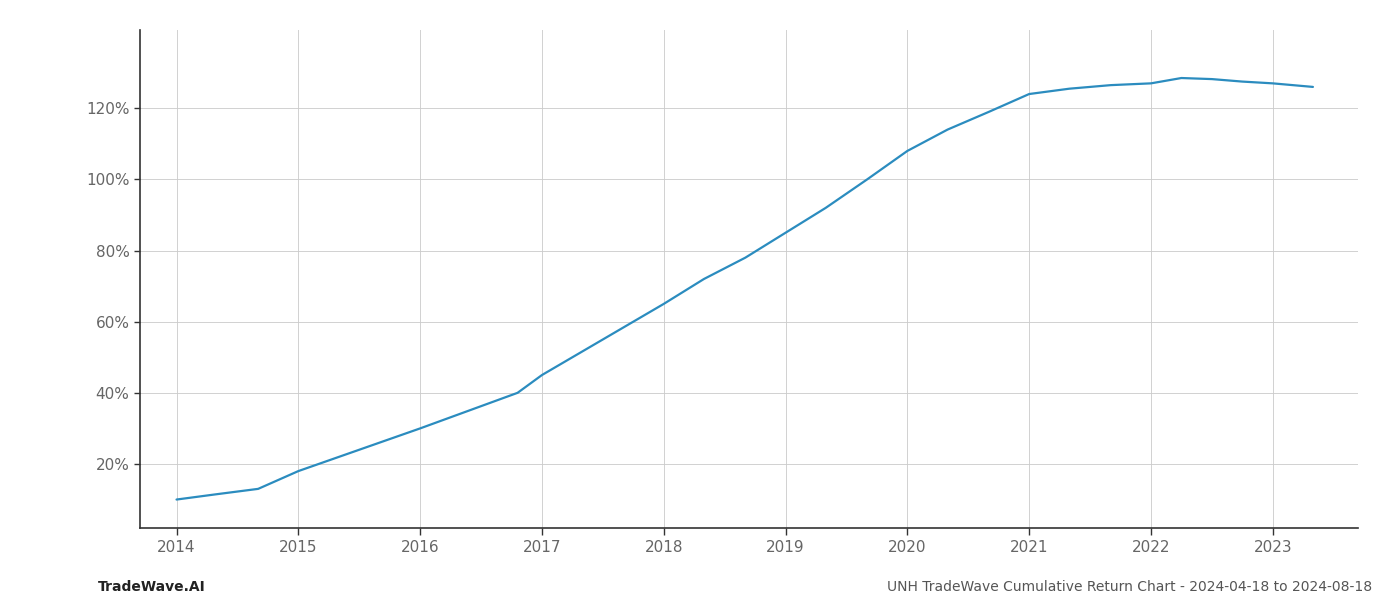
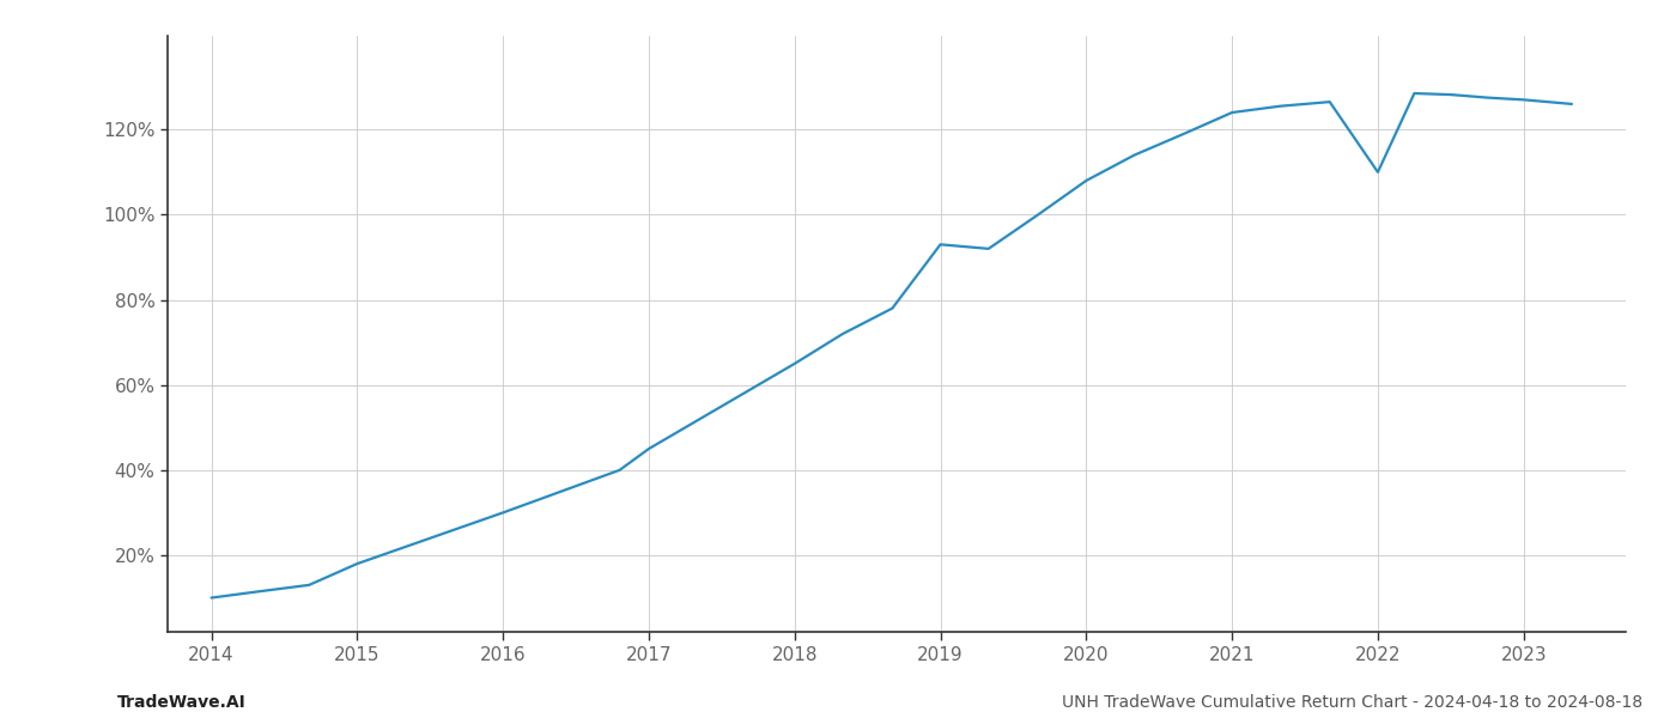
2019: 85.0% -> 93.0%
2022: 127.0% -> 110.0%
